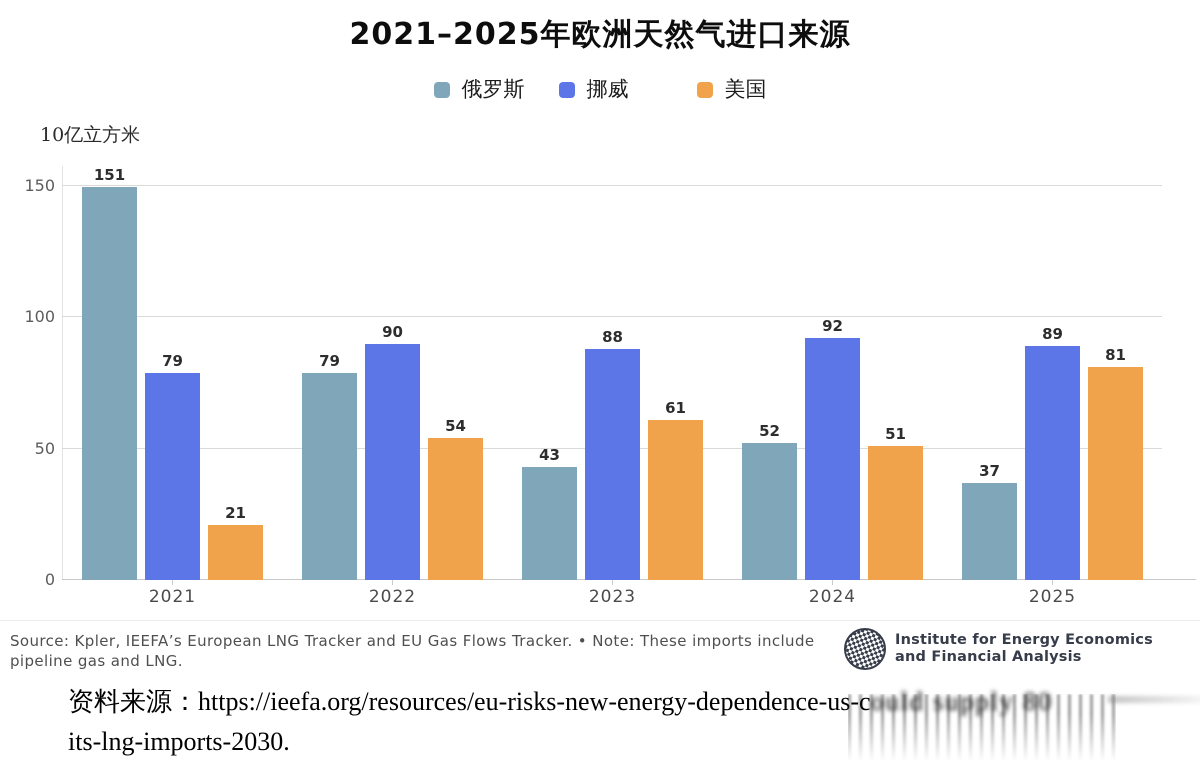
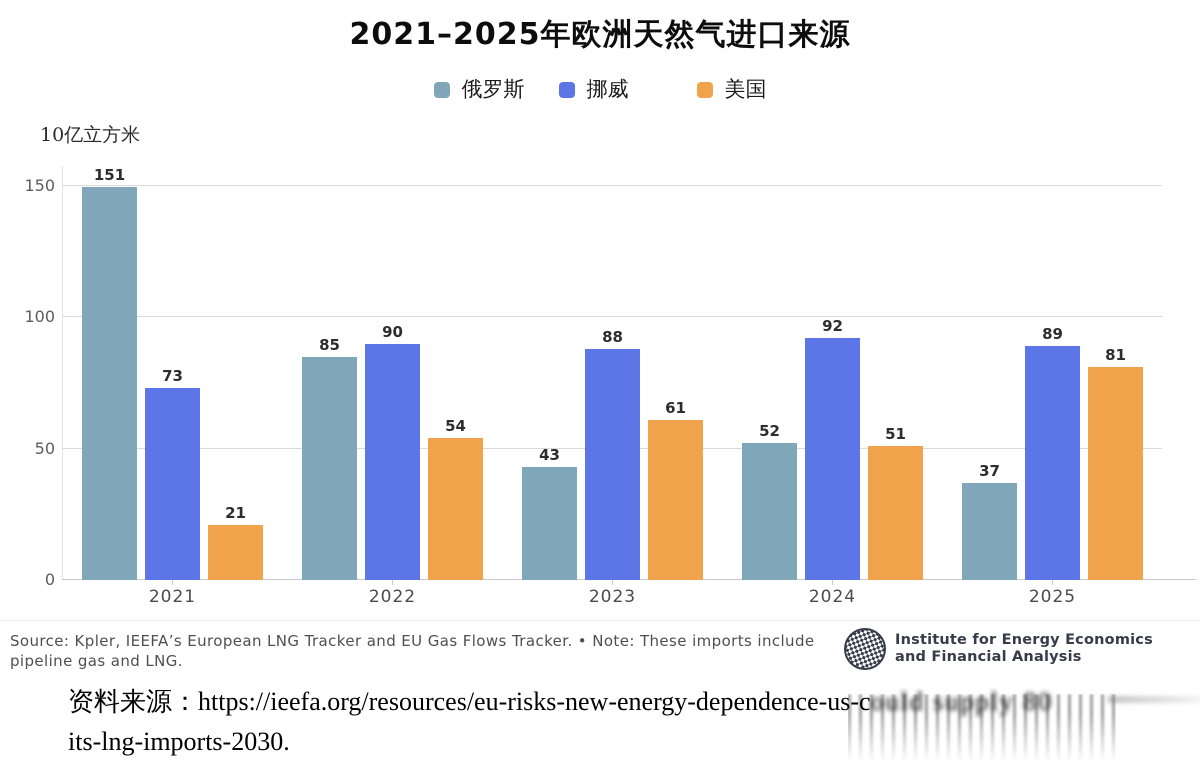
挪威/2021: 79 -> 73
俄罗斯/2022: 79 -> 85
